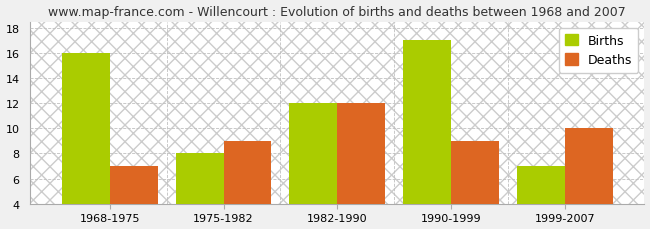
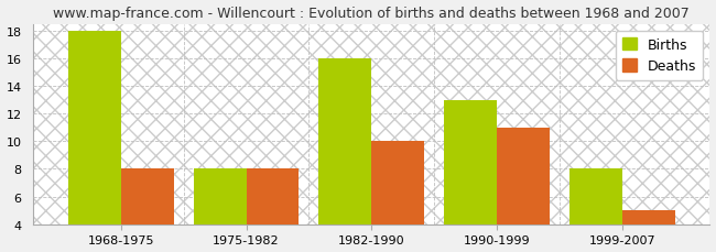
Births/1968-1975: 16 -> 18
Deaths/1968-1975: 7 -> 8
Deaths/1975-1982: 9 -> 8
Births/1982-1990: 12 -> 16
Deaths/1982-1990: 12 -> 10
Births/1990-1999: 17 -> 13
Deaths/1990-1999: 9 -> 11
Births/1999-2007: 7 -> 8
Deaths/1999-2007: 10 -> 5
